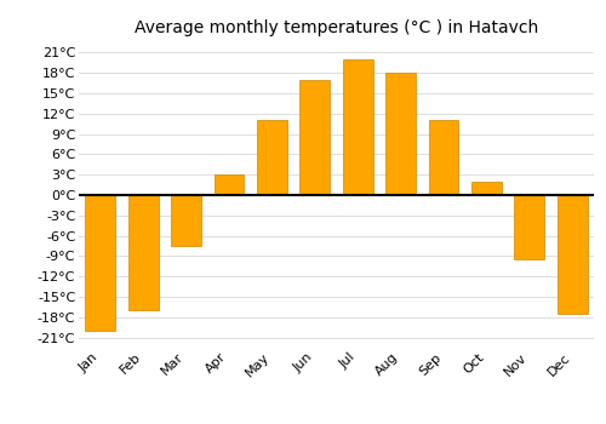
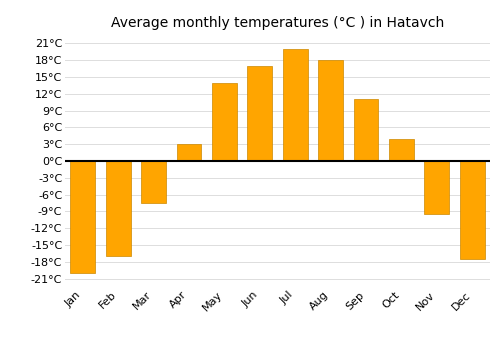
May: 11.0°C -> 14.0°C
Oct: 2.0°C -> 4.0°C
